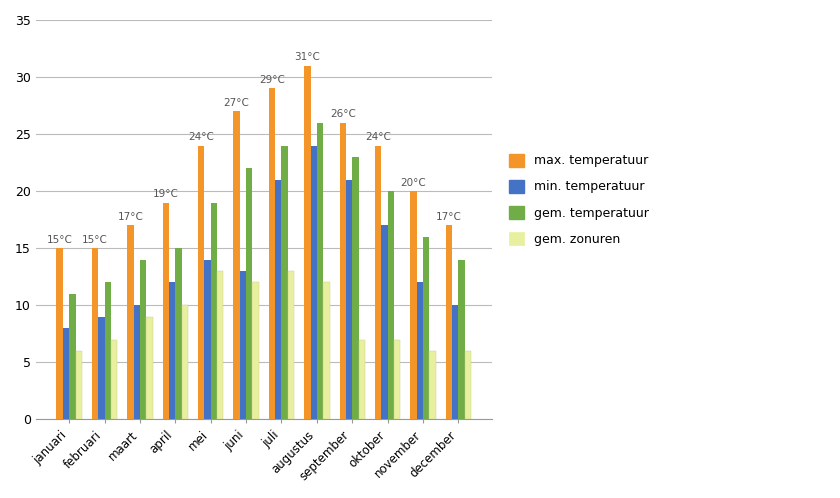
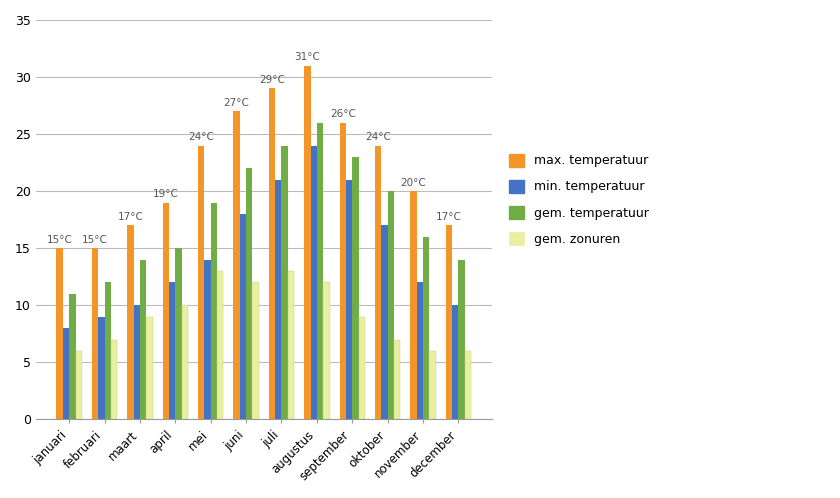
min. temperatuur/juni: 13 -> 18
gem. zonuren/september: 7 -> 9
